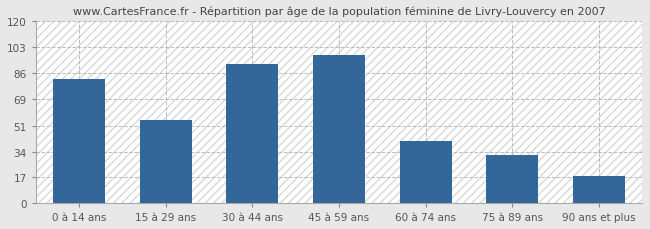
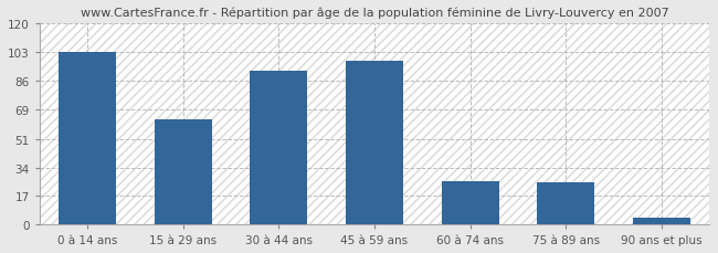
0 à 14 ans: 82 -> 103
15 à 29 ans: 55 -> 63
60 à 74 ans: 41 -> 26
75 à 89 ans: 32 -> 25
90 ans et plus: 18 -> 4
